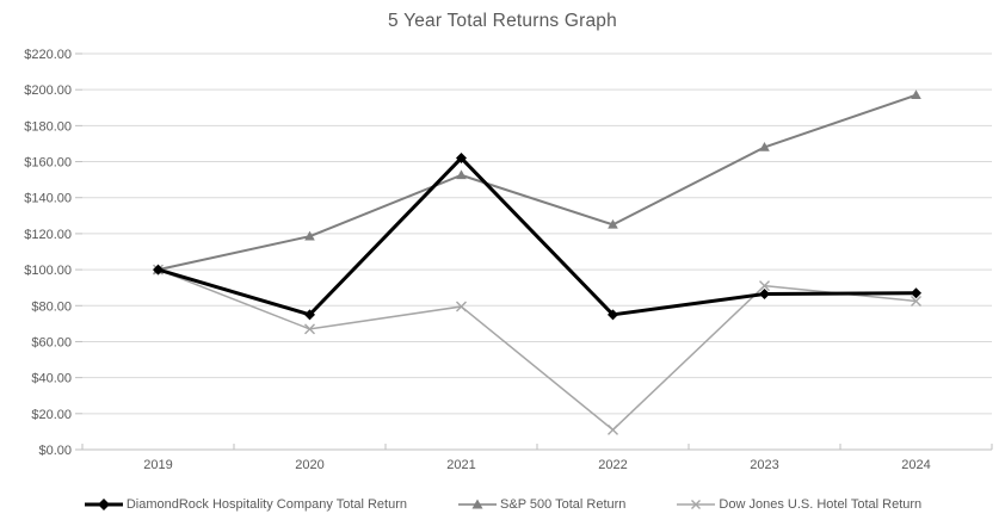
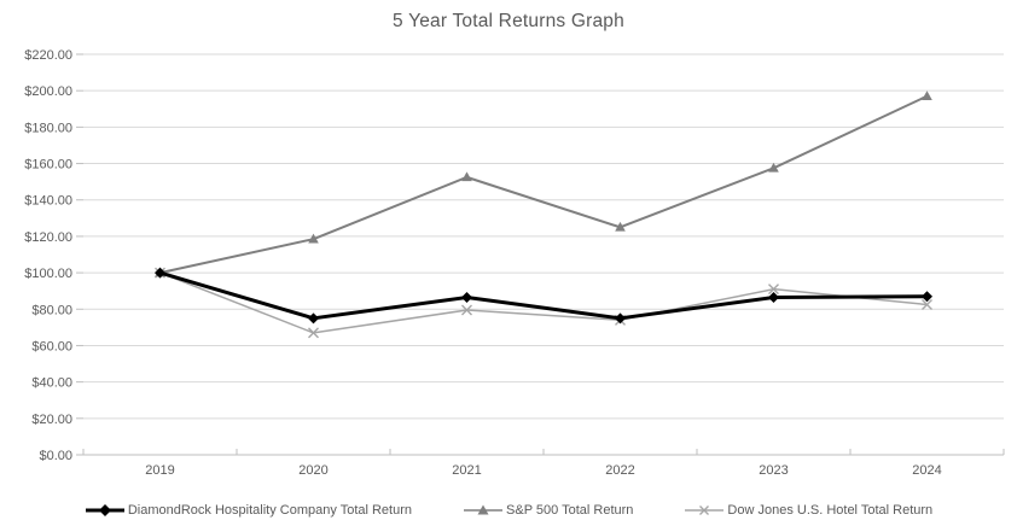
DiamondRock Hospitality Company Total Return/2021: $162 -> $86
Dow Jones U.S. Hotel Total Return/2022: $11 -> $74
S&P 500 Total Return/2023: $168 -> $158
